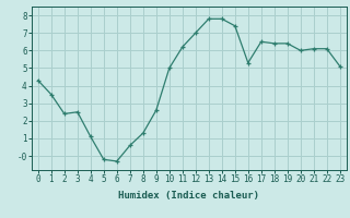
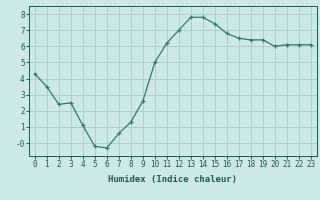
16: 5.3 -> 6.8
23: 5.1 -> 6.1
